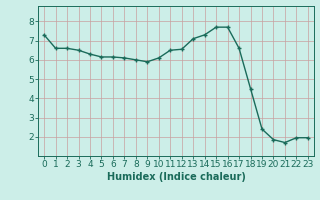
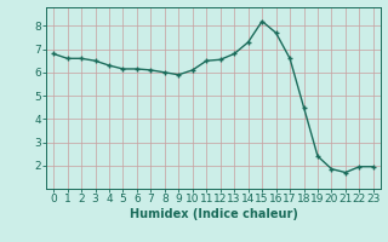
0: 7.3 -> 6.8
13: 7.1 -> 6.8
15: 7.7 -> 8.2
